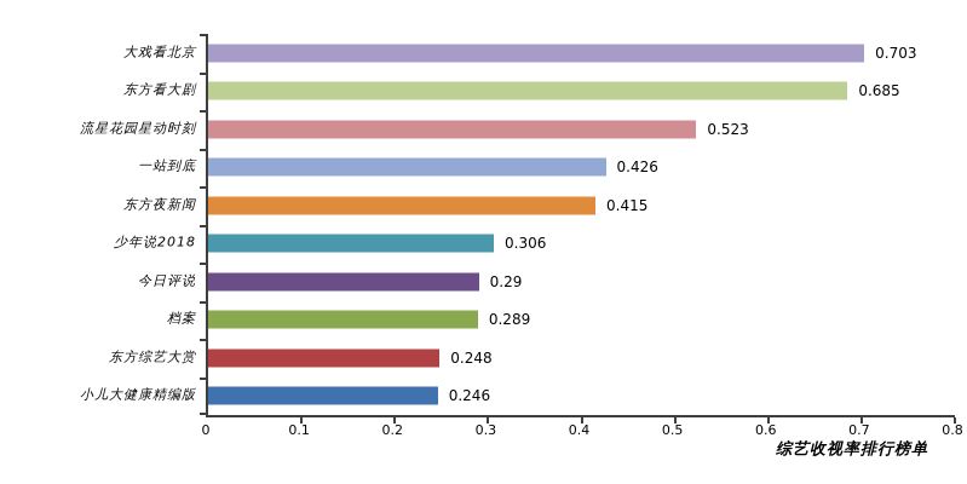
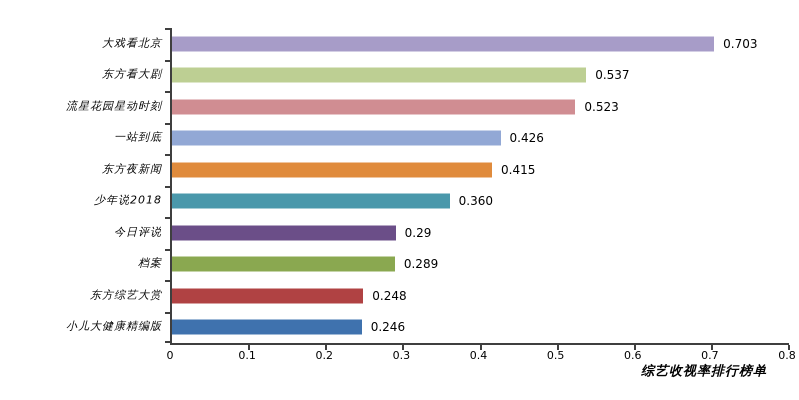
东方看大剧: 0.685 -> 0.537
少年说2018: 0.306 -> 0.360
